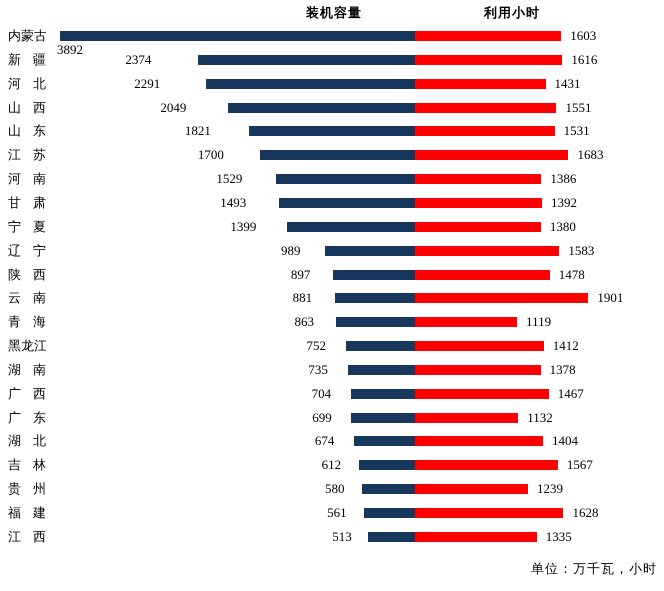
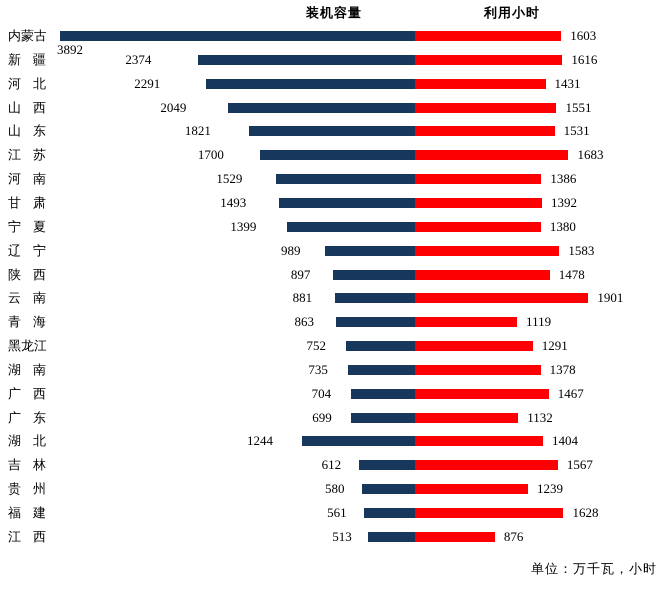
利用小时/黑龙江: 1412 -> 1291
装机容量/湖北: 674 -> 1244
利用小时/江西: 1335 -> 876
